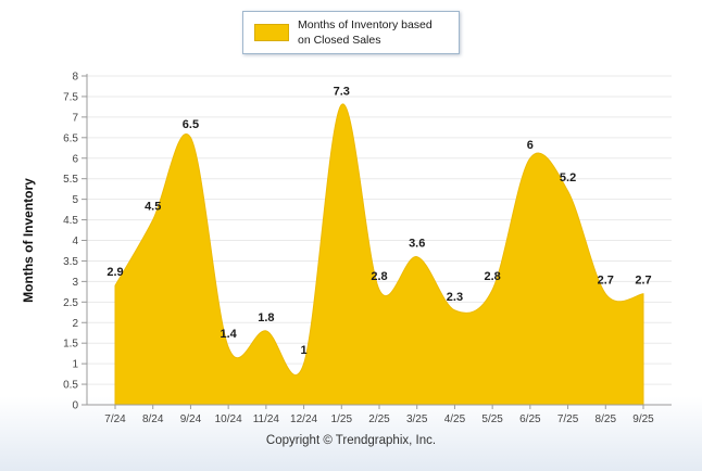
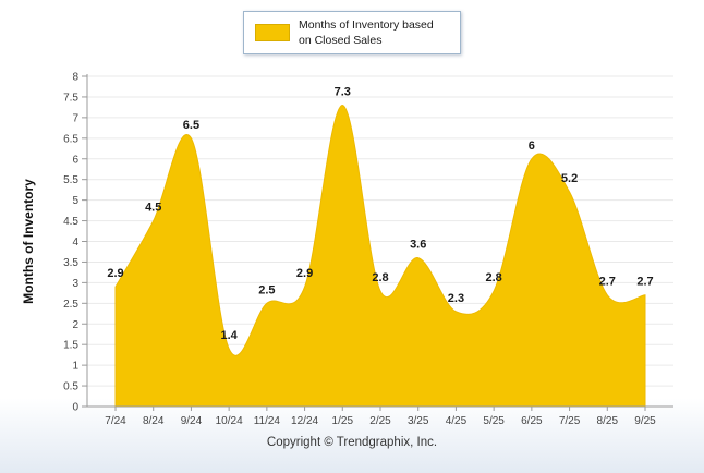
11/24: 1.8 -> 2.5
12/24: 1 -> 2.9
